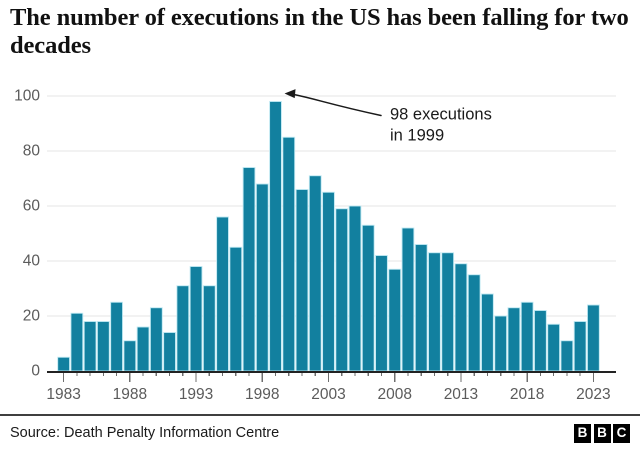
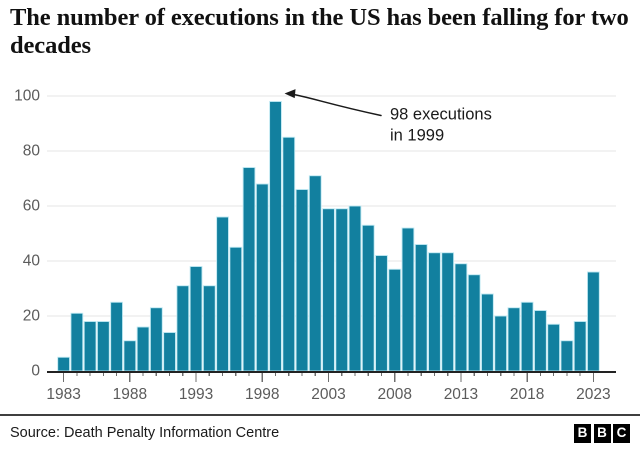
2003: 65 -> 59
2023: 24 -> 36
